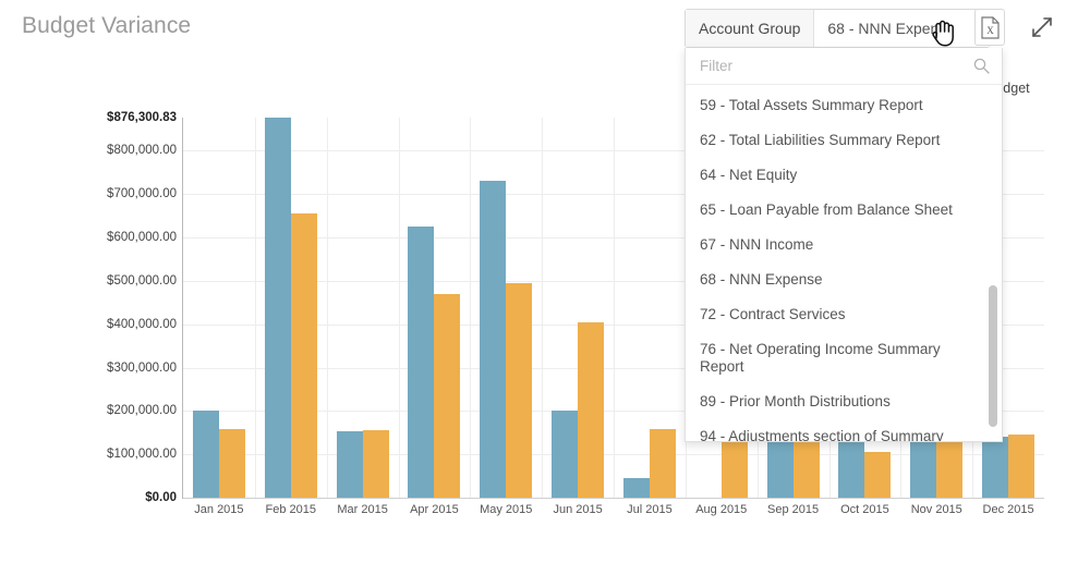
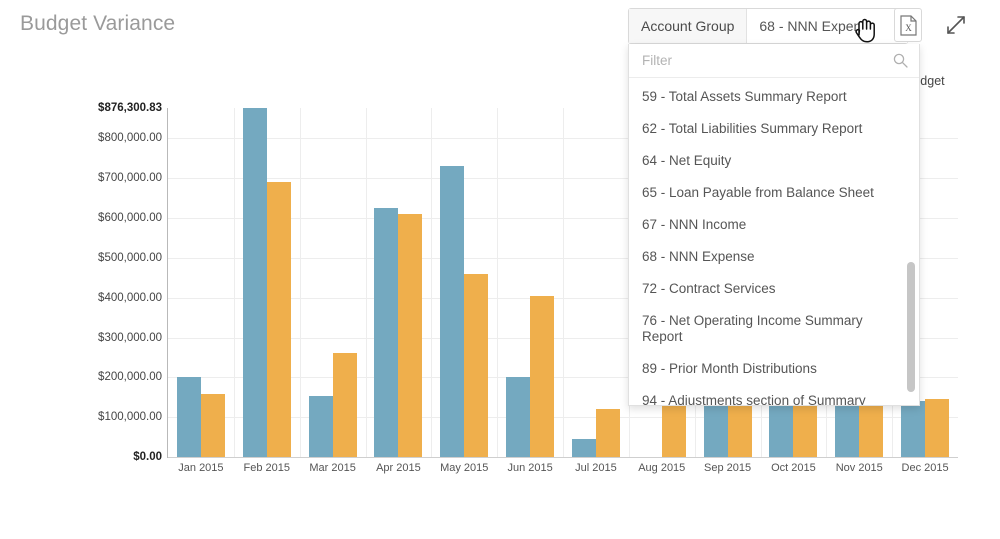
Budget/Feb 2015: $660000 -> $690000
Budget/Mar 2015: $160000 -> $260000
Budget/Apr 2015: $470000 -> $610000
Budget/May 2015: $490000 -> $460000
Budget/Jul 2015: $160000 -> $120000
Budget/Oct 2015: $110000 -> $240000
